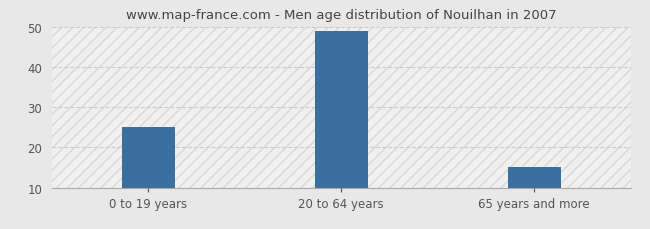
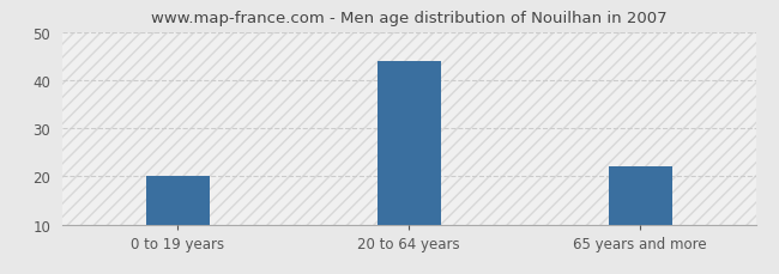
0 to 19 years: 25 -> 20
20 to 64 years: 49 -> 44
65 years and more: 15 -> 22
